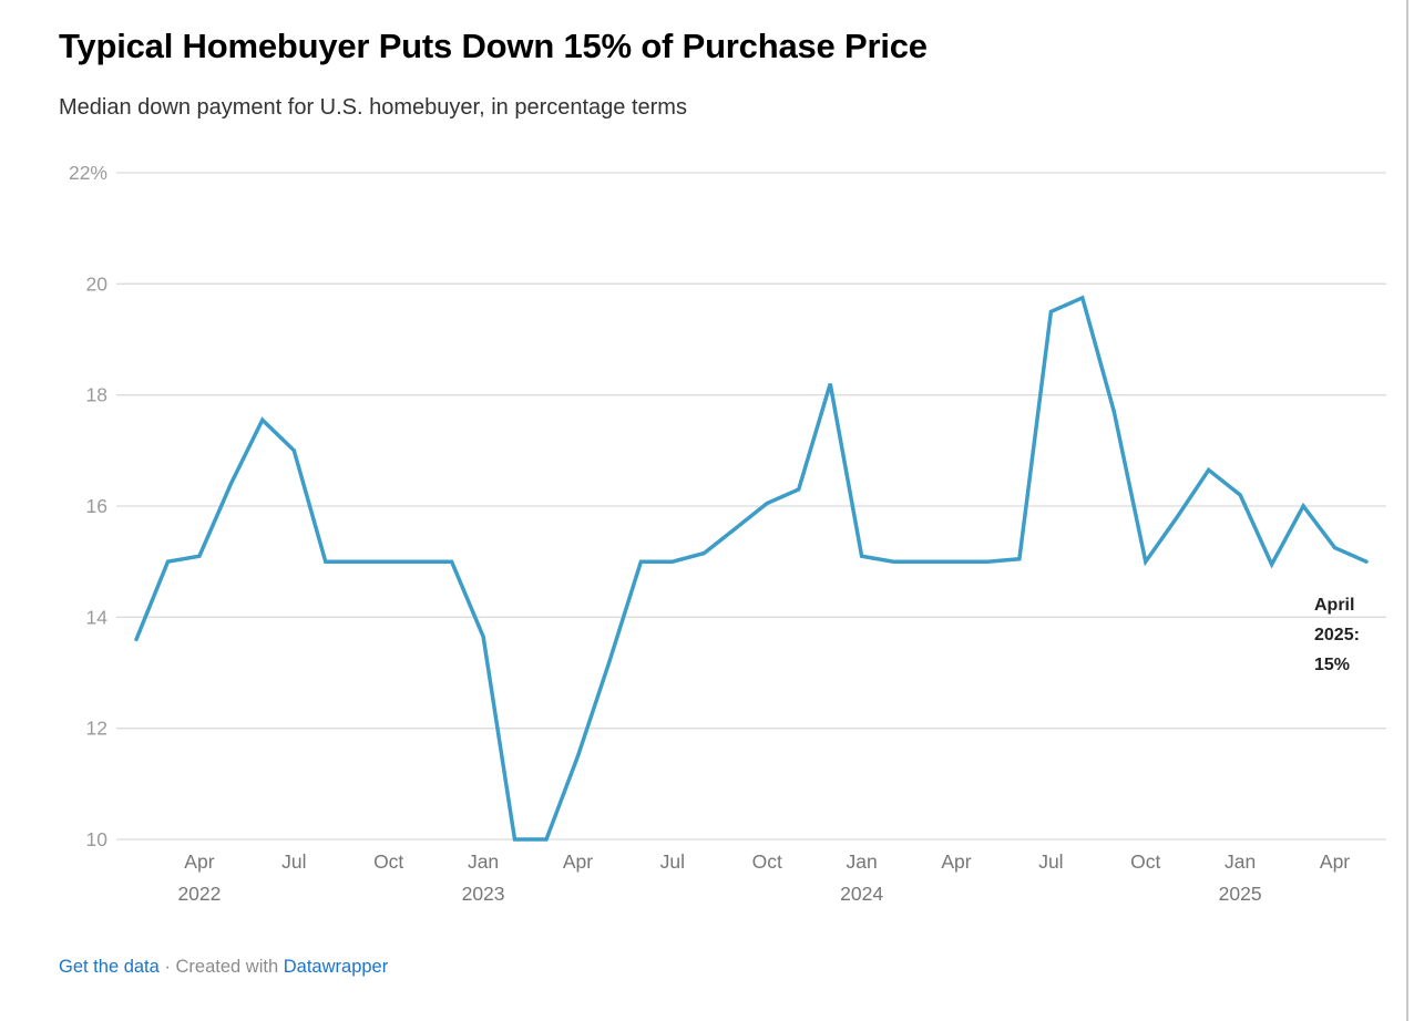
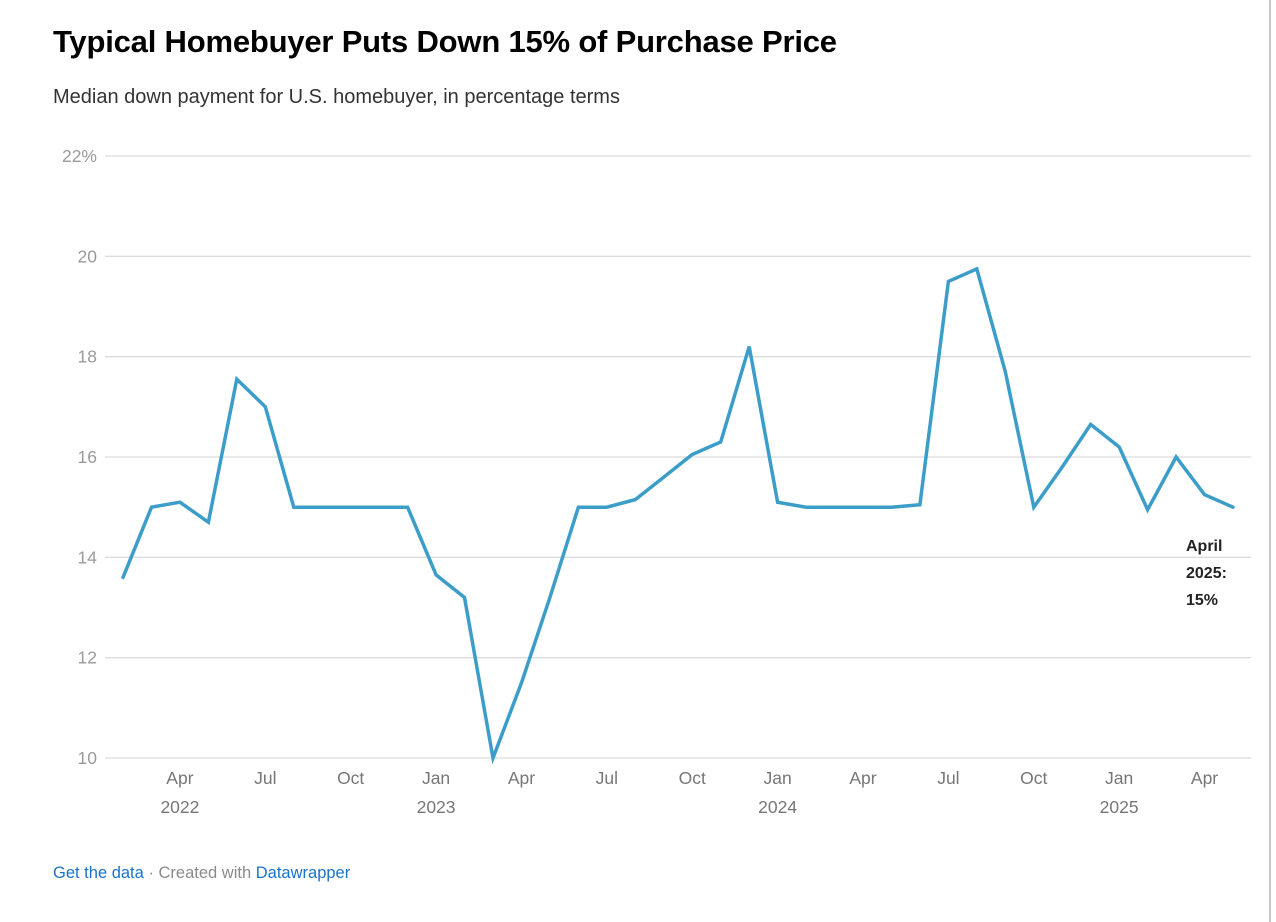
Apr 2022: 16.4% -> 14.7%
Jan 2023: 10.0% -> 13.2%
